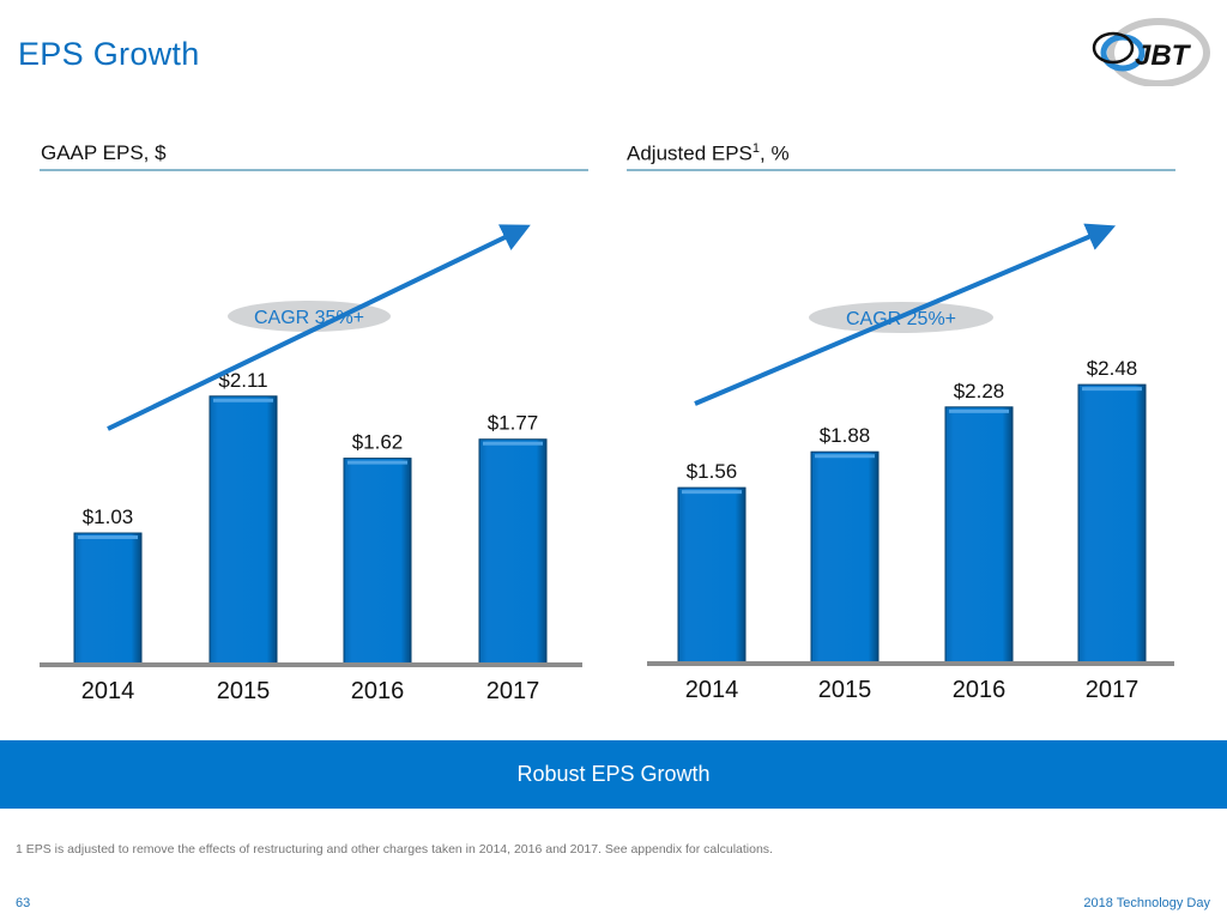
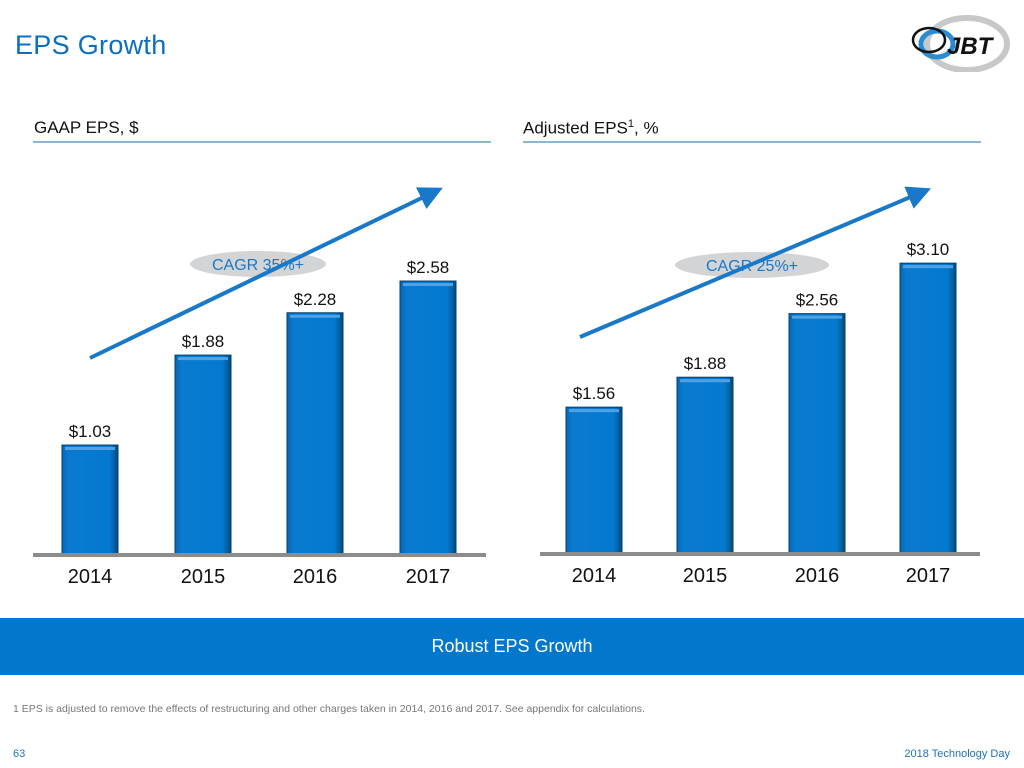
GAAP EPS, $/2015: $2.11 -> $1.88
GAAP EPS, $/2016: $1.62 -> $2.28
GAAP EPS, $/2017: $1.77 -> $2.58
Adjusted EPS/2016: $2.28 -> $2.56
Adjusted EPS/2017: $2.48 -> $3.10
